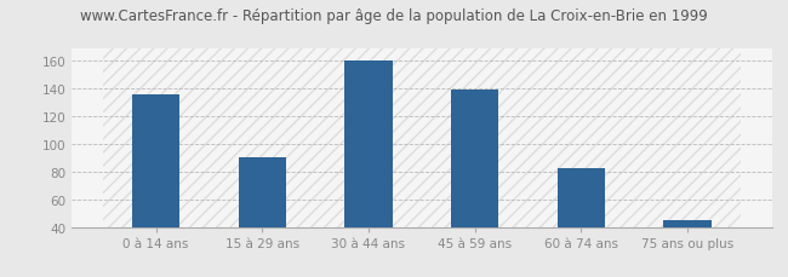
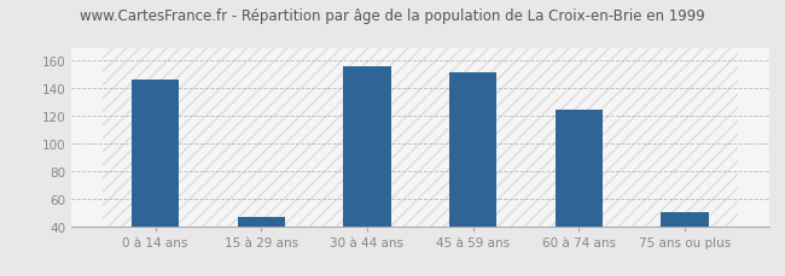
0 à 14 ans: 135 -> 146
15 à 29 ans: 90 -> 47
30 à 44 ans: 160 -> 155
45 à 59 ans: 139 -> 151
60 à 74 ans: 82 -> 124
75 ans ou plus: 45 -> 50
